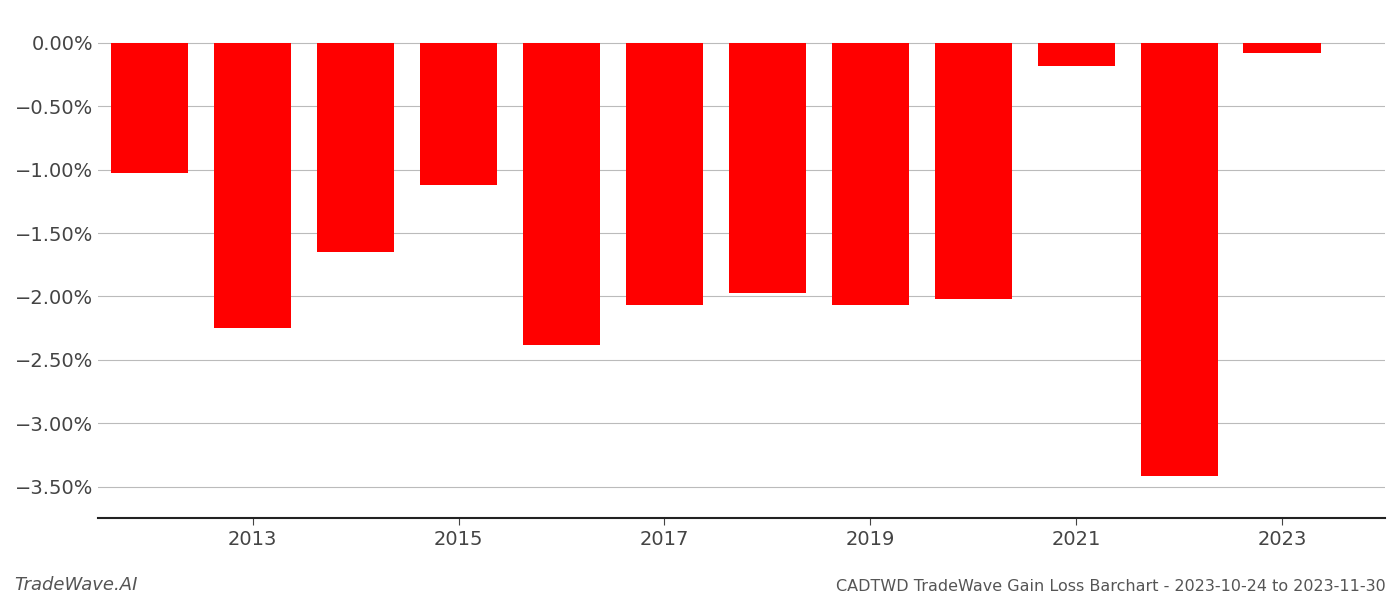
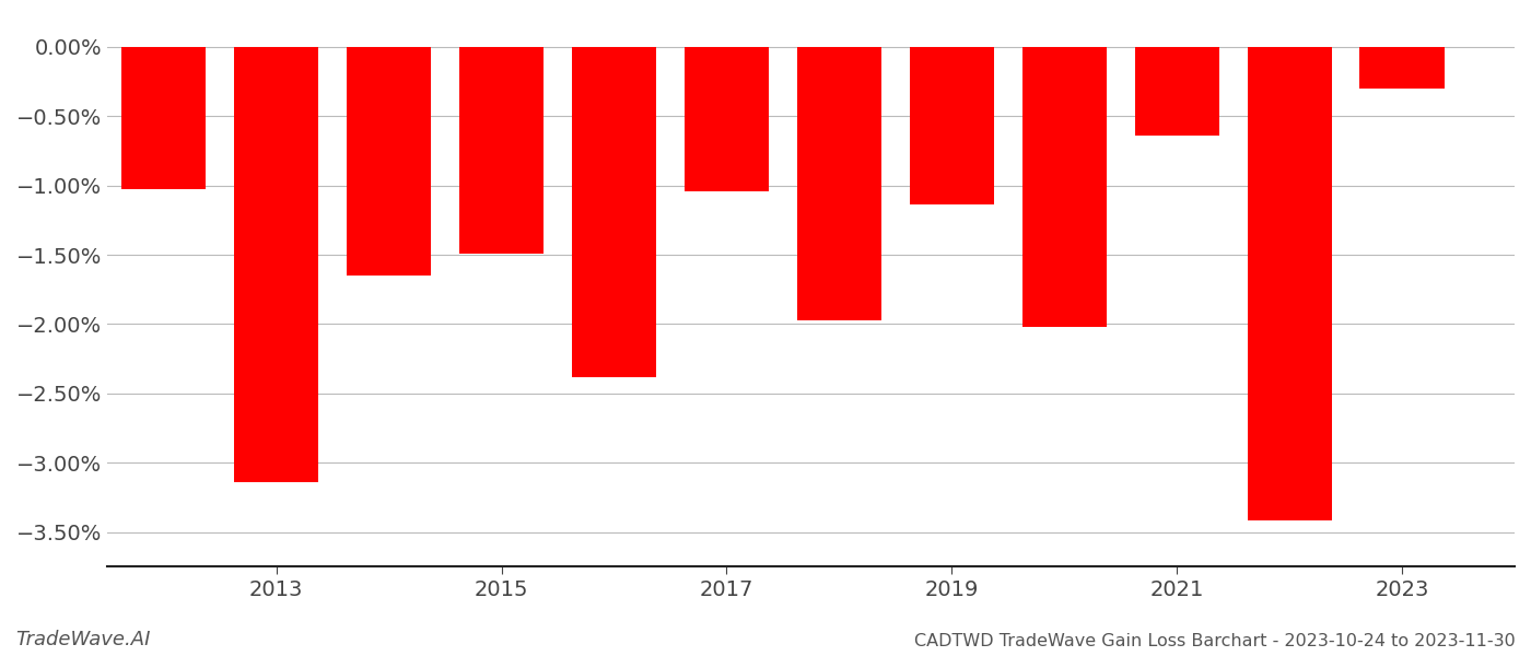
2013: -2.25% -> -3.14%
2015: -1.12% -> -1.49%
2017: -2.07% -> -1.04%
2019: -2.07% -> -1.14%
2021: -0.18% -> -0.64%
2023: -0.08% -> -0.30%
